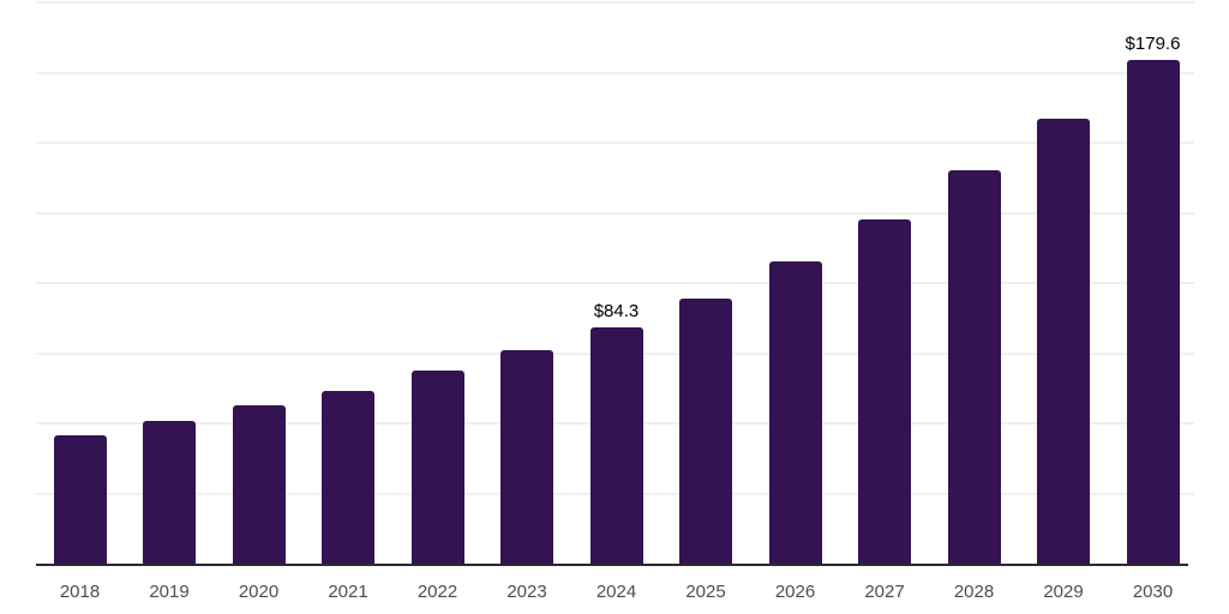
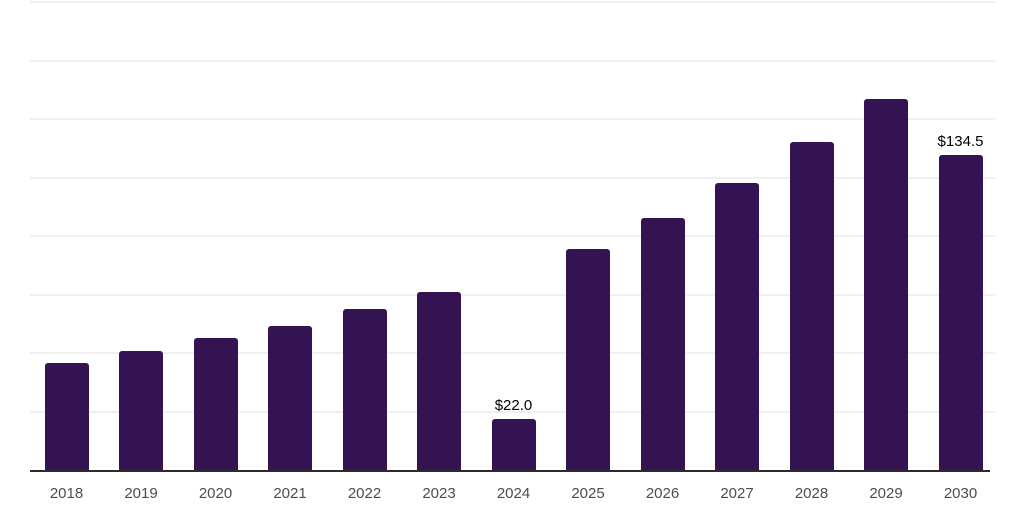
2024: $84.3 -> $22.0
2030: $179.6 -> $134.5
